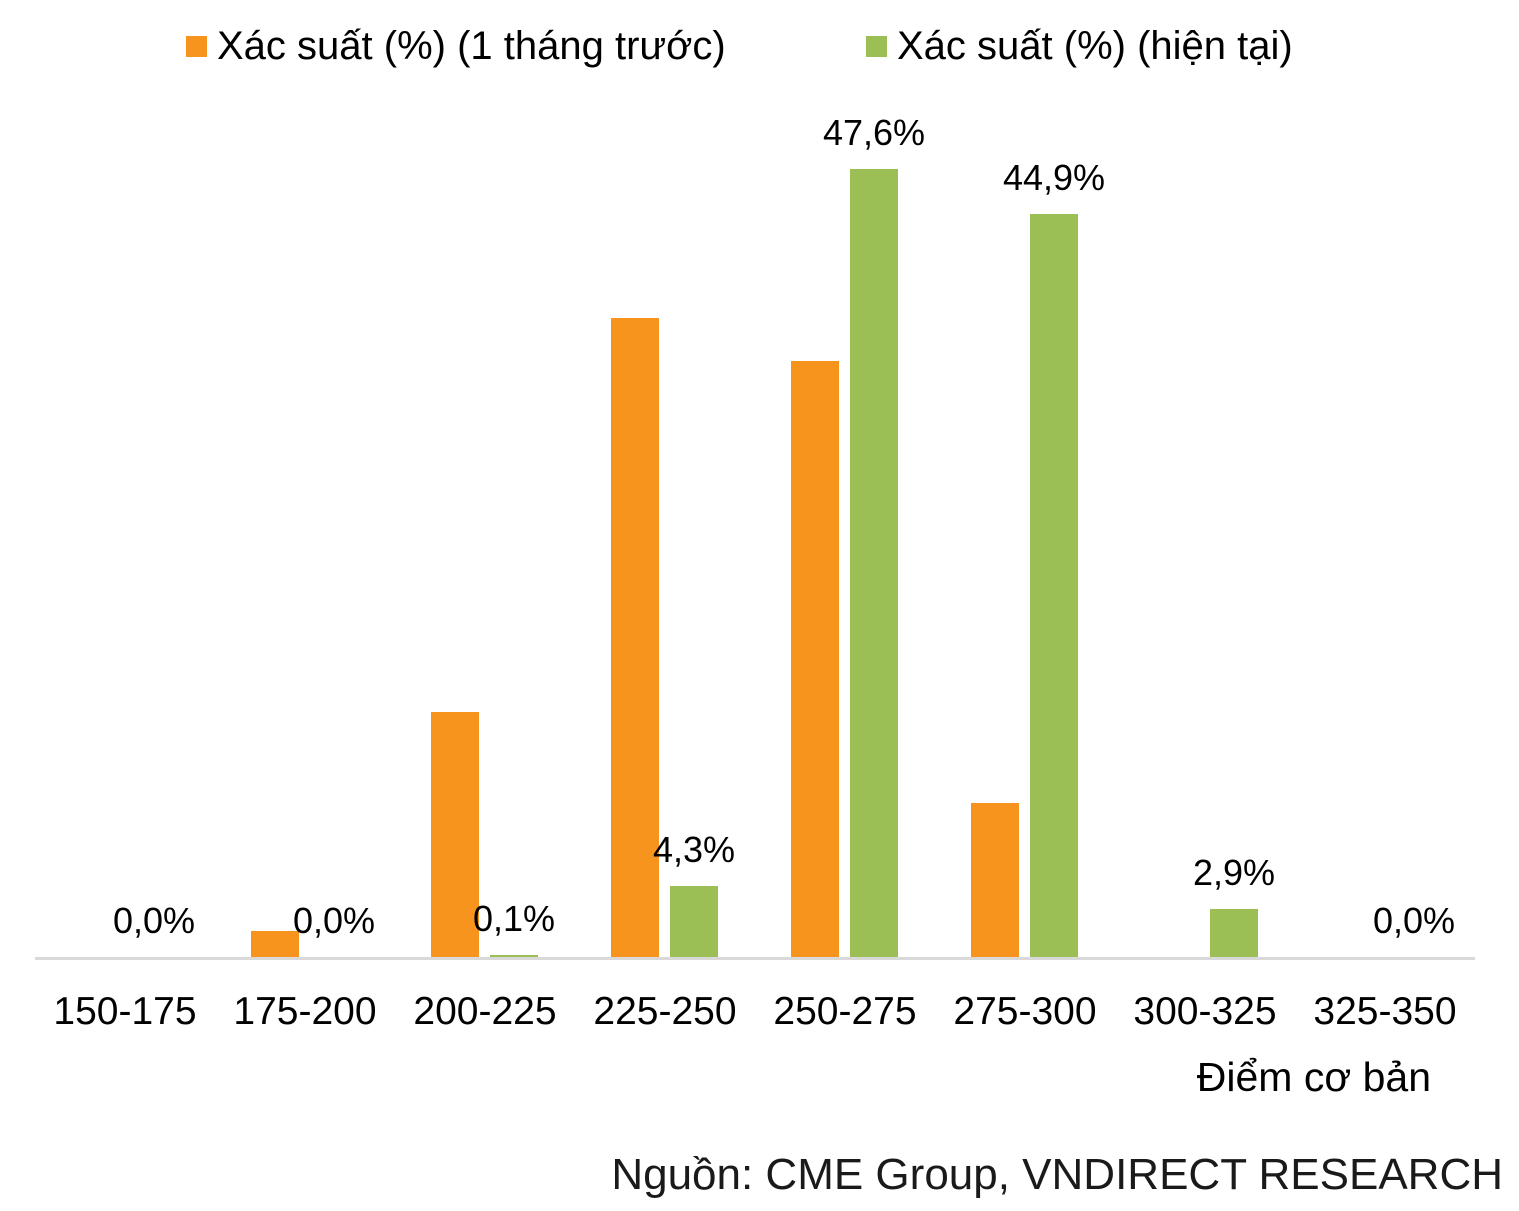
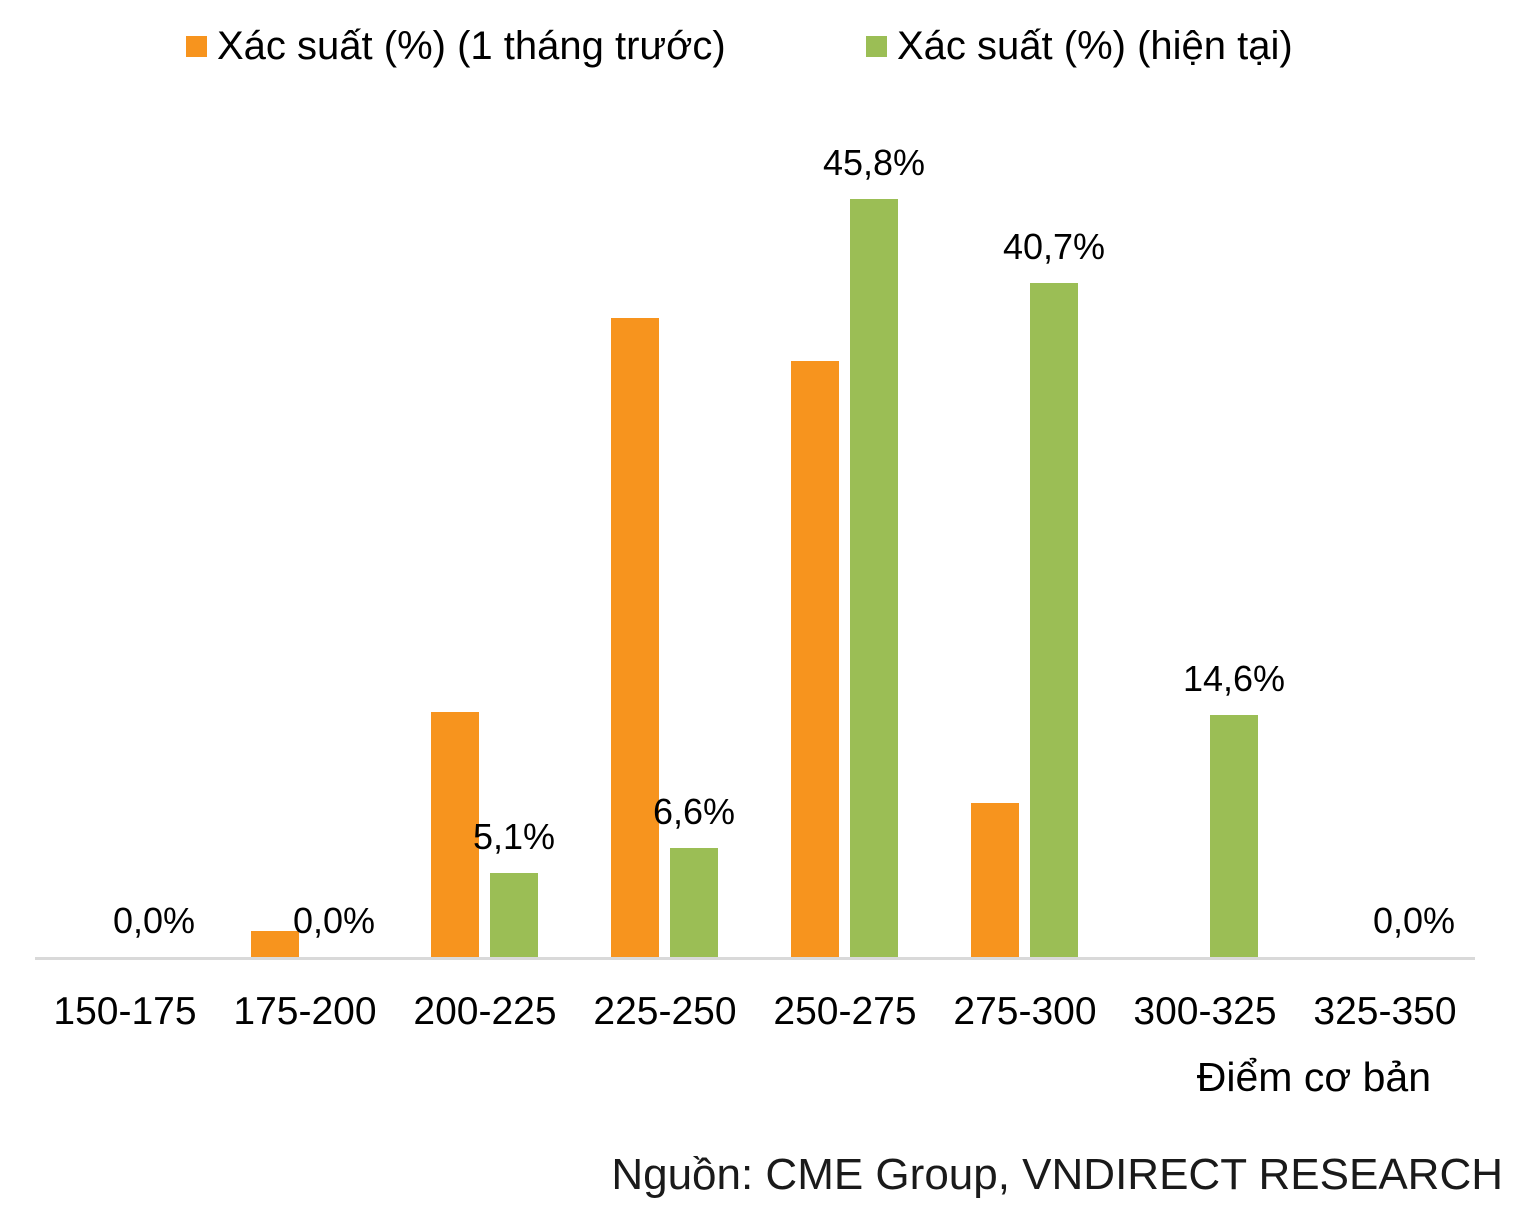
Xác suất (%) (hiện tại)/200-225: 0,1% -> 5,1%
Xác suất (%) (hiện tại)/225-250: 4,3% -> 6,6%
Xác suất (%) (hiện tại)/250-275: 47,6% -> 45,8%
Xác suất (%) (hiện tại)/275-300: 44,9% -> 40,7%
Xác suất (%) (hiện tại)/300-325: 2,9% -> 14,6%
